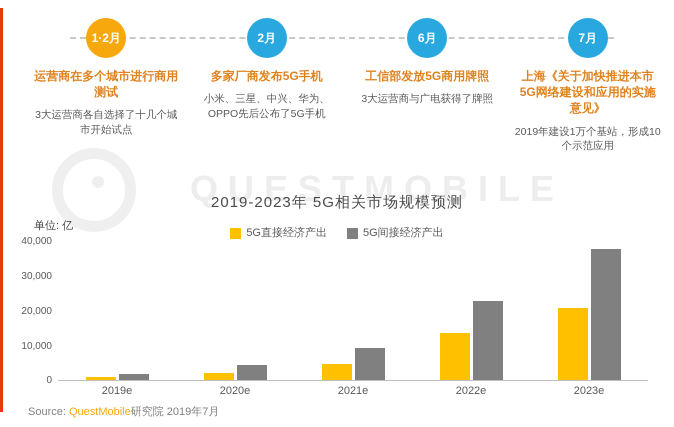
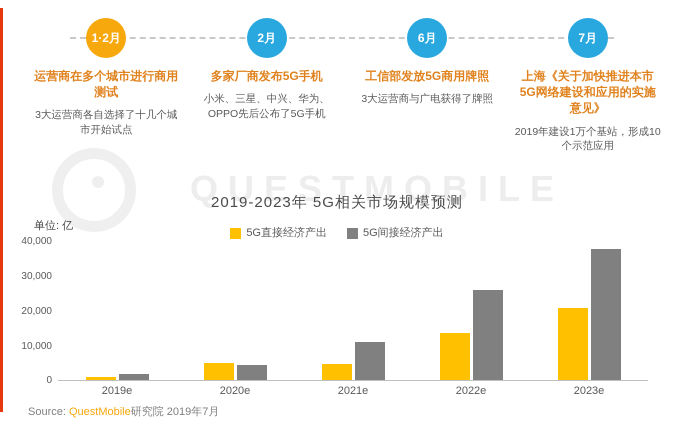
5G直接经济产出/2020e: 2000 -> 5000
5G间接经济产出/2021e: 9000 -> 11000
5G间接经济产出/2022e: 23000 -> 26000
